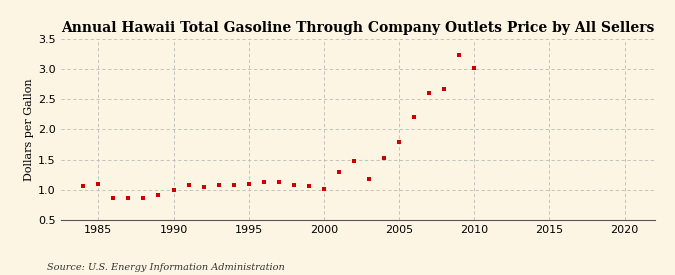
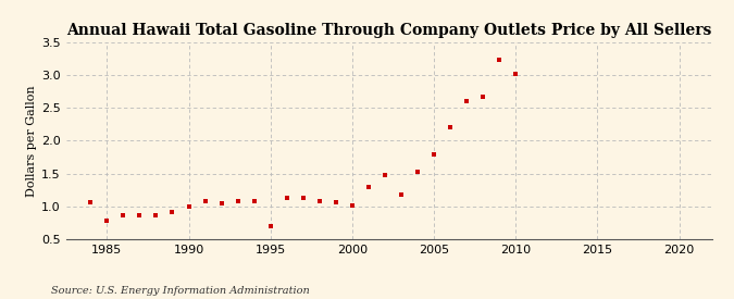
1985: 1.09 -> 0.78
1995: 1.10 -> 0.70
